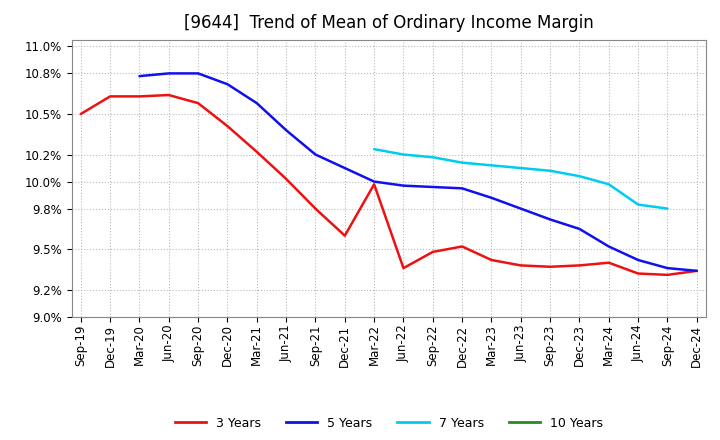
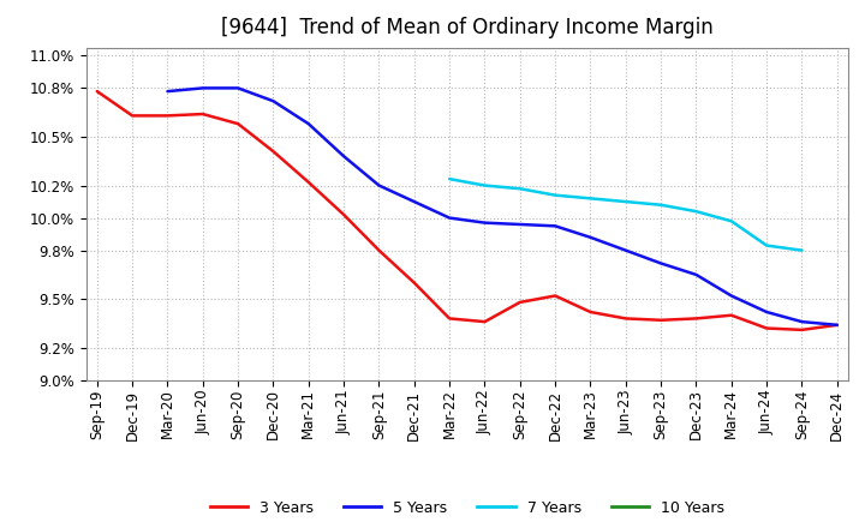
3 Years/Sep-19: 10.50% -> 10.78%
3 Years/Mar-22: 9.98% -> 9.38%
